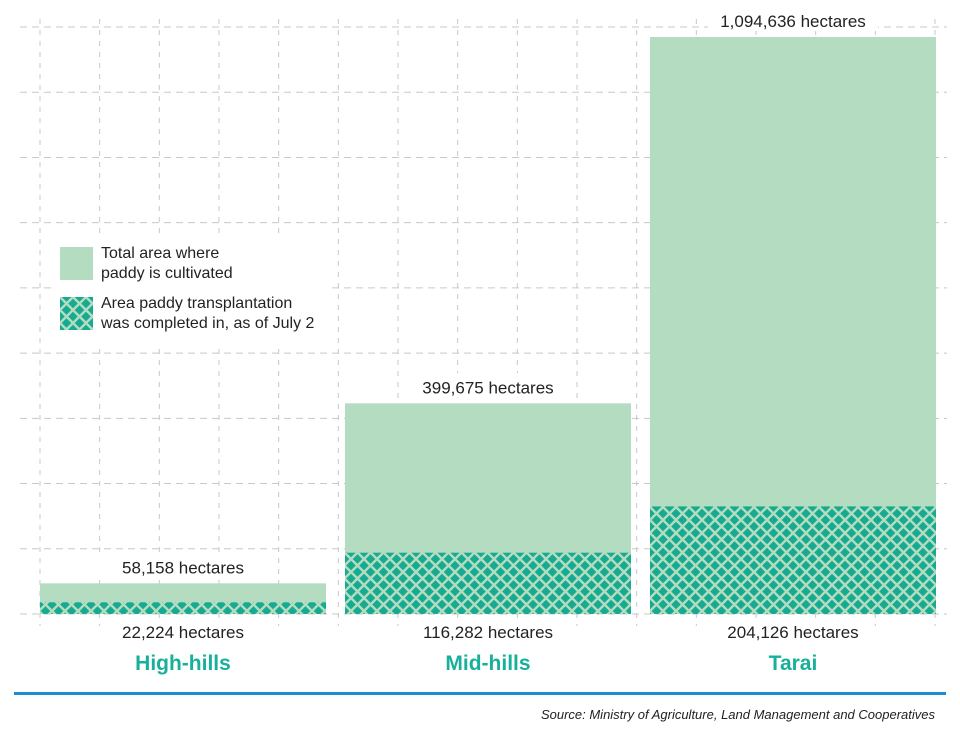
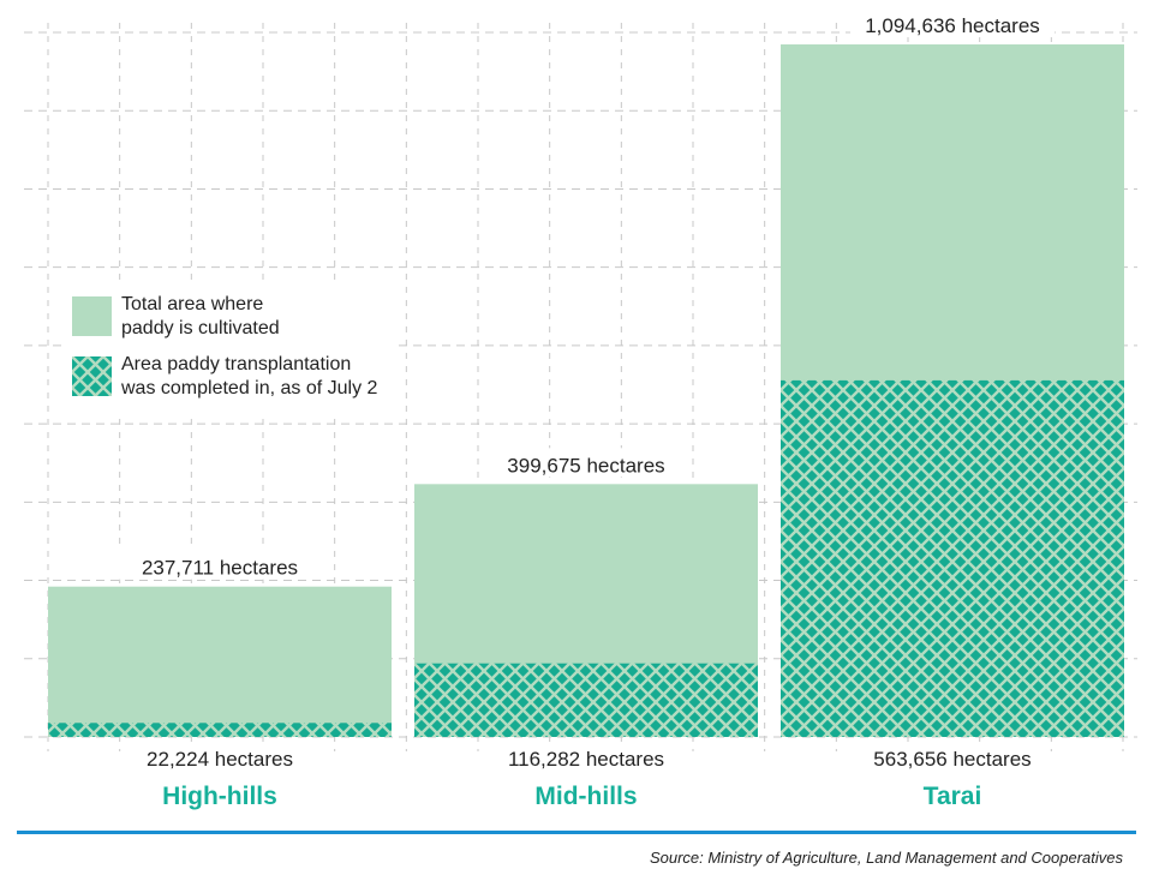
Total area where paddy is cultivated/High-hills: 58,158 -> 237,711
Area paddy transplantation was completed in, as of July 2/Tarai: 204,126 -> 563,656
